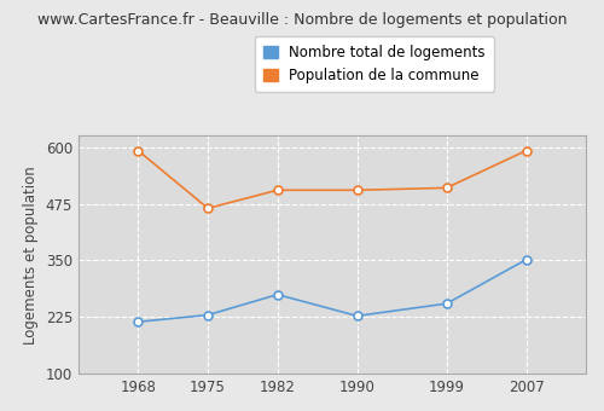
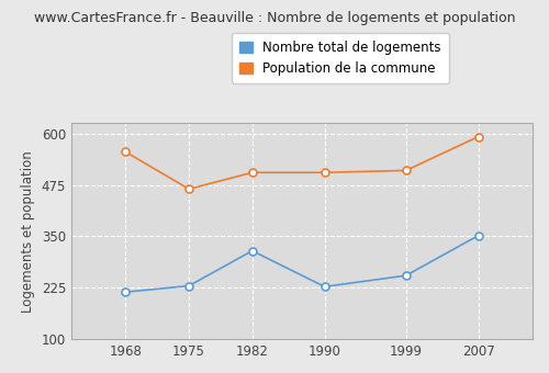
Population de la commune/1968: 592 -> 555
Nombre total de logements/1982: 275 -> 315
